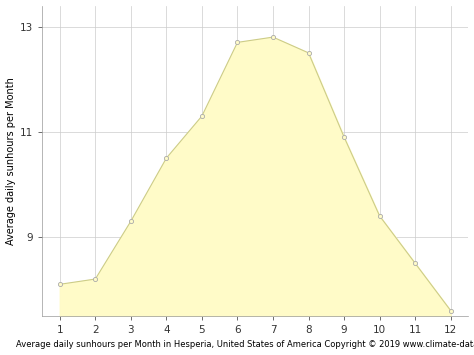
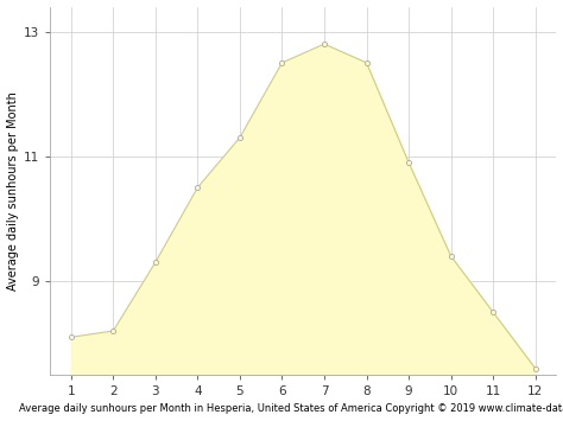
6: 12.7 -> 12.5
